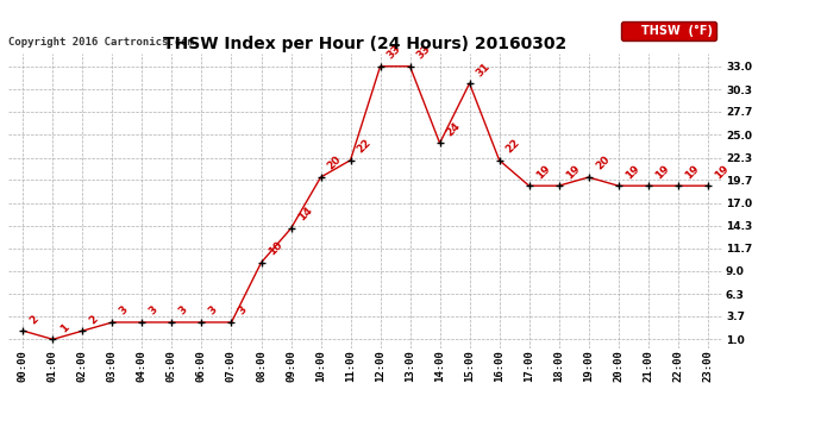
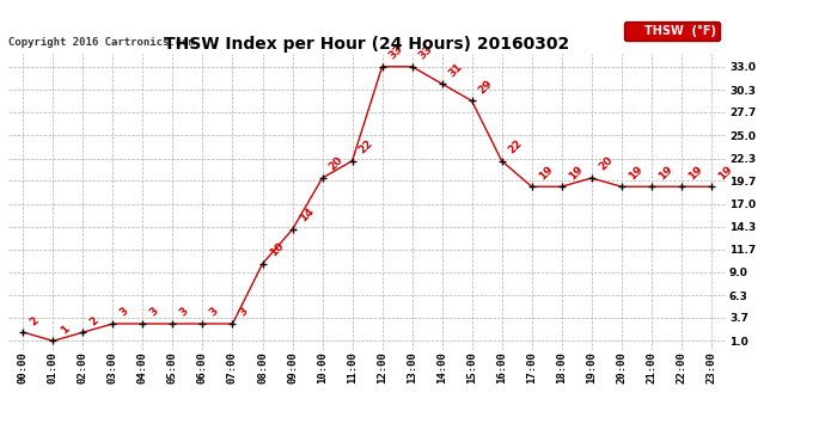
14:00: 24 -> 31
15:00: 31 -> 29
